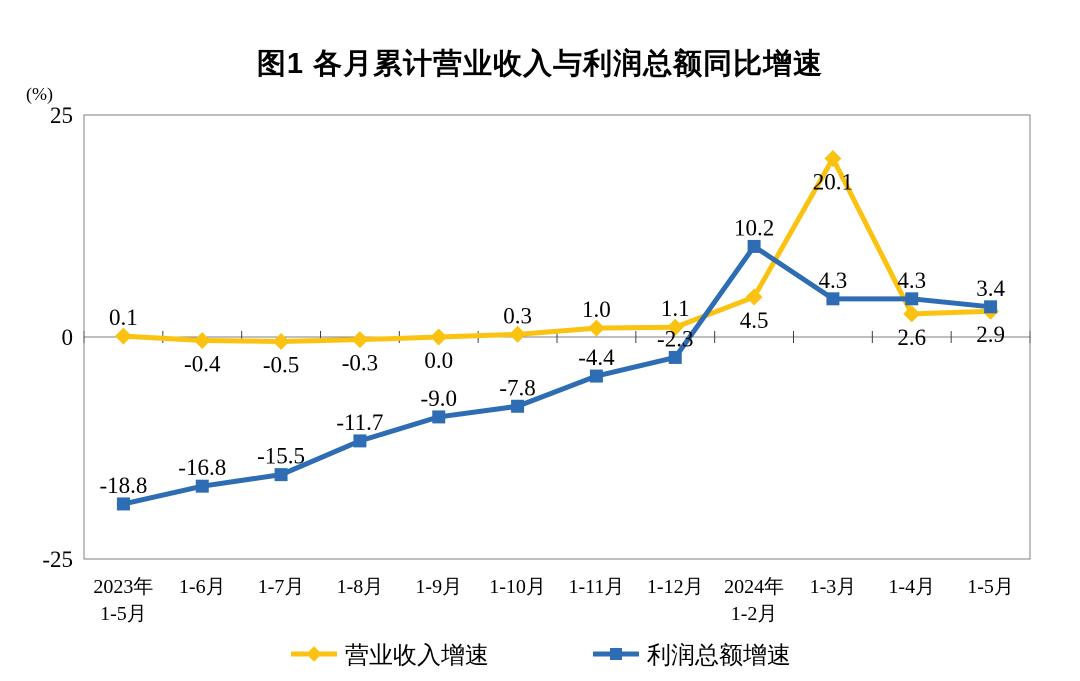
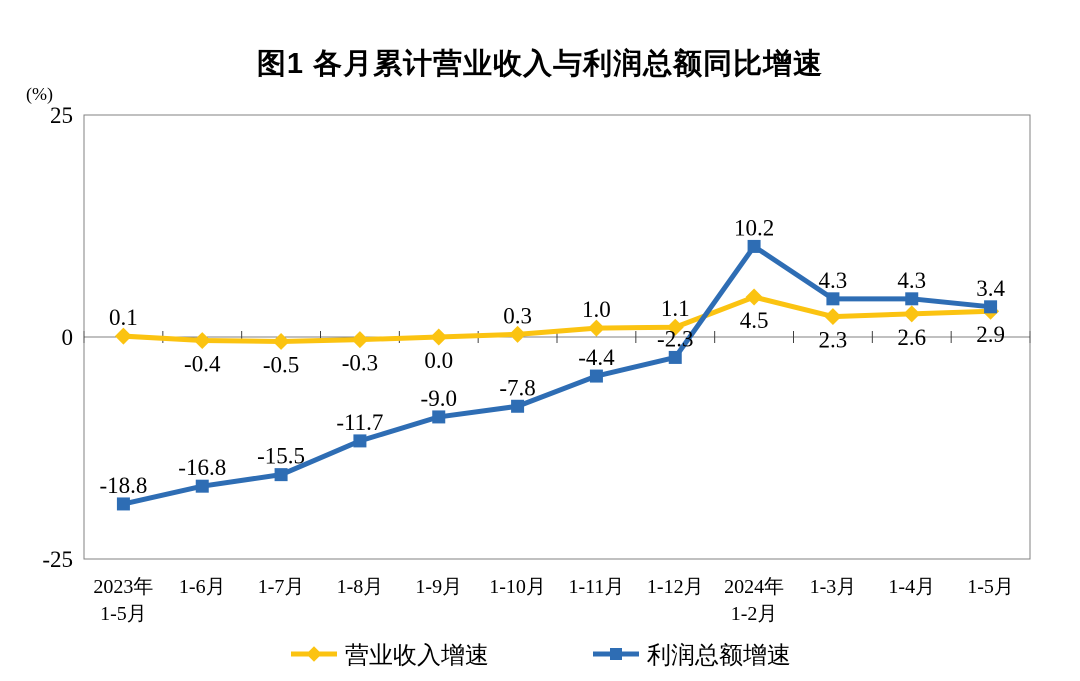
营业收入增速/1-3月: 20.1 -> 2.3
